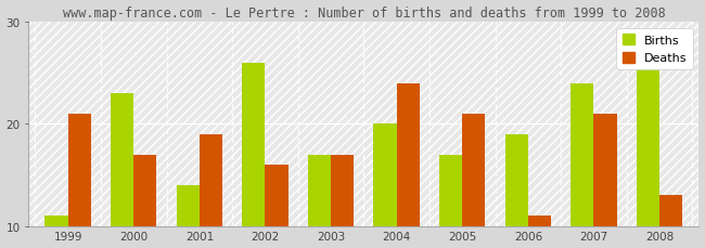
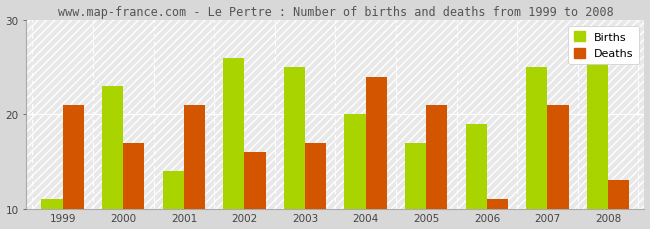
Deaths/2001: 19 -> 21
Births/2003: 17 -> 25
Births/2007: 24 -> 25
